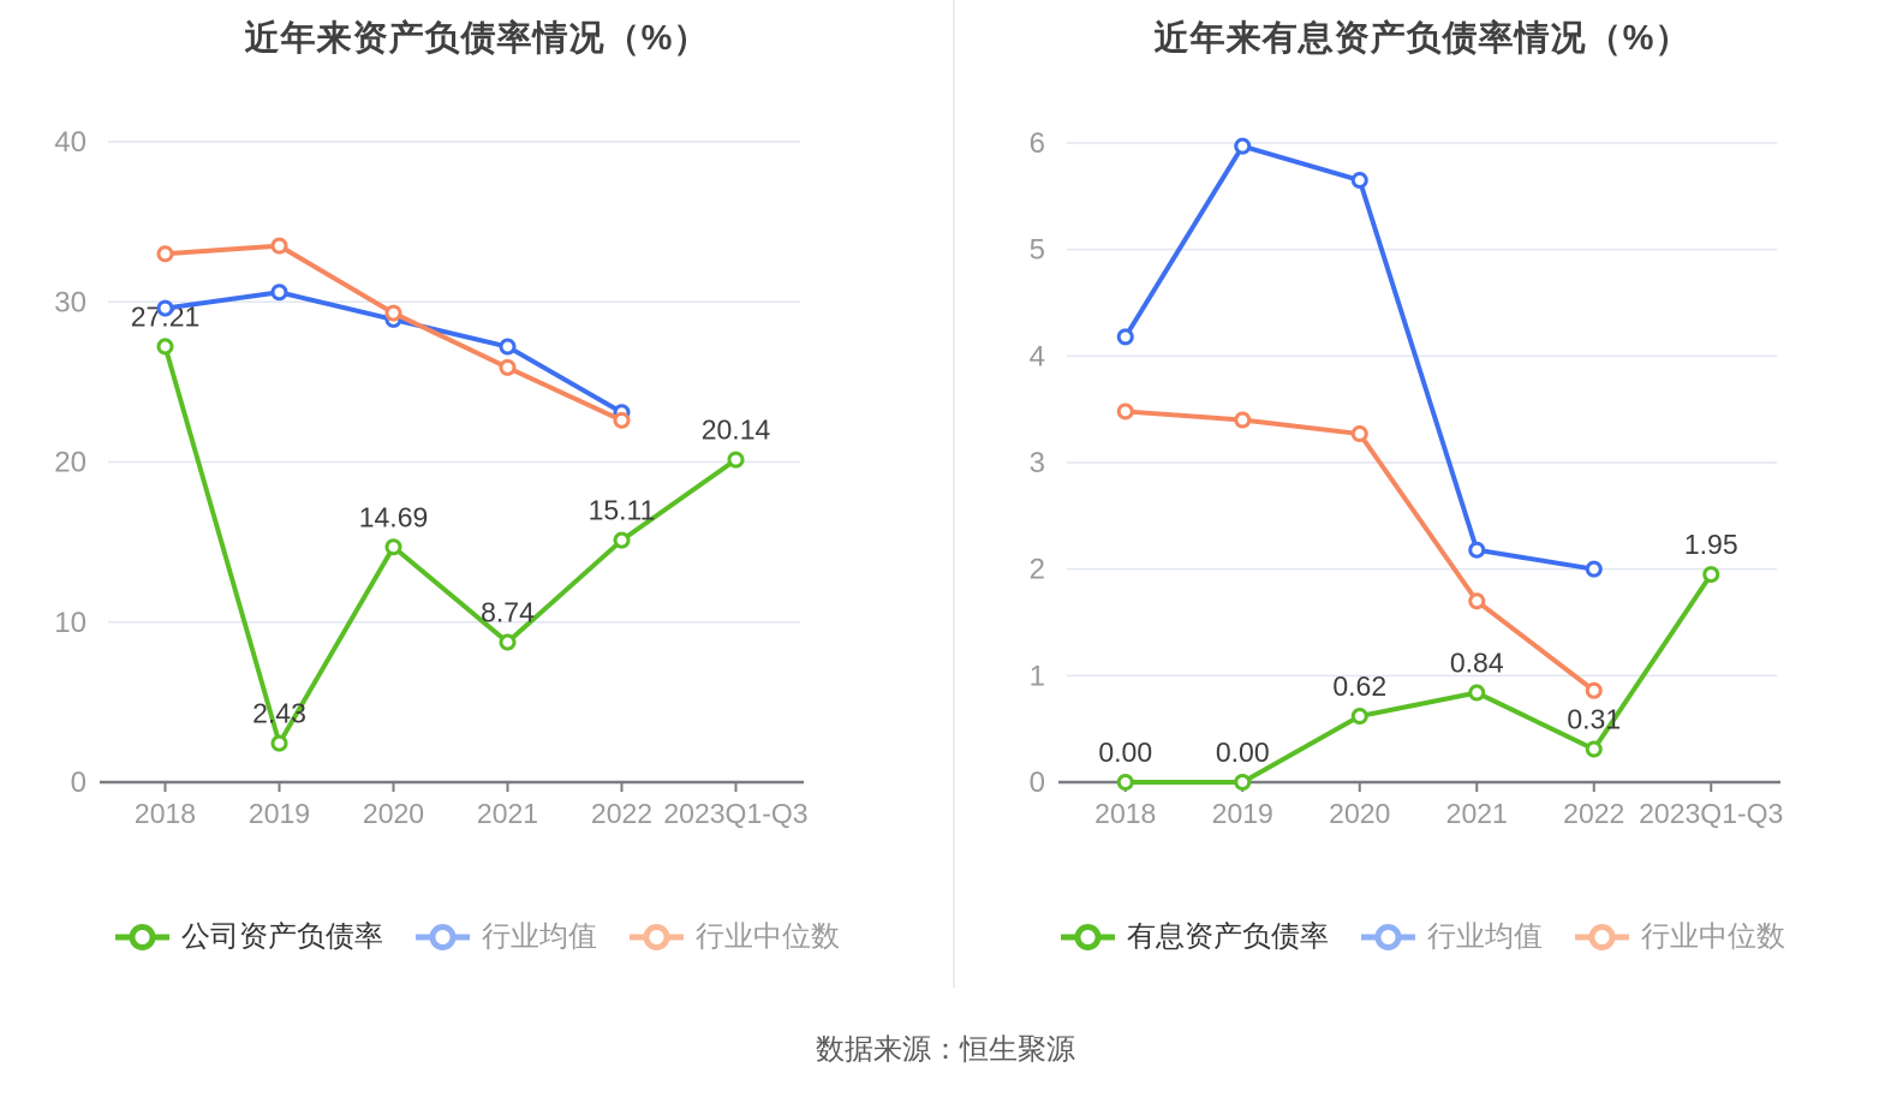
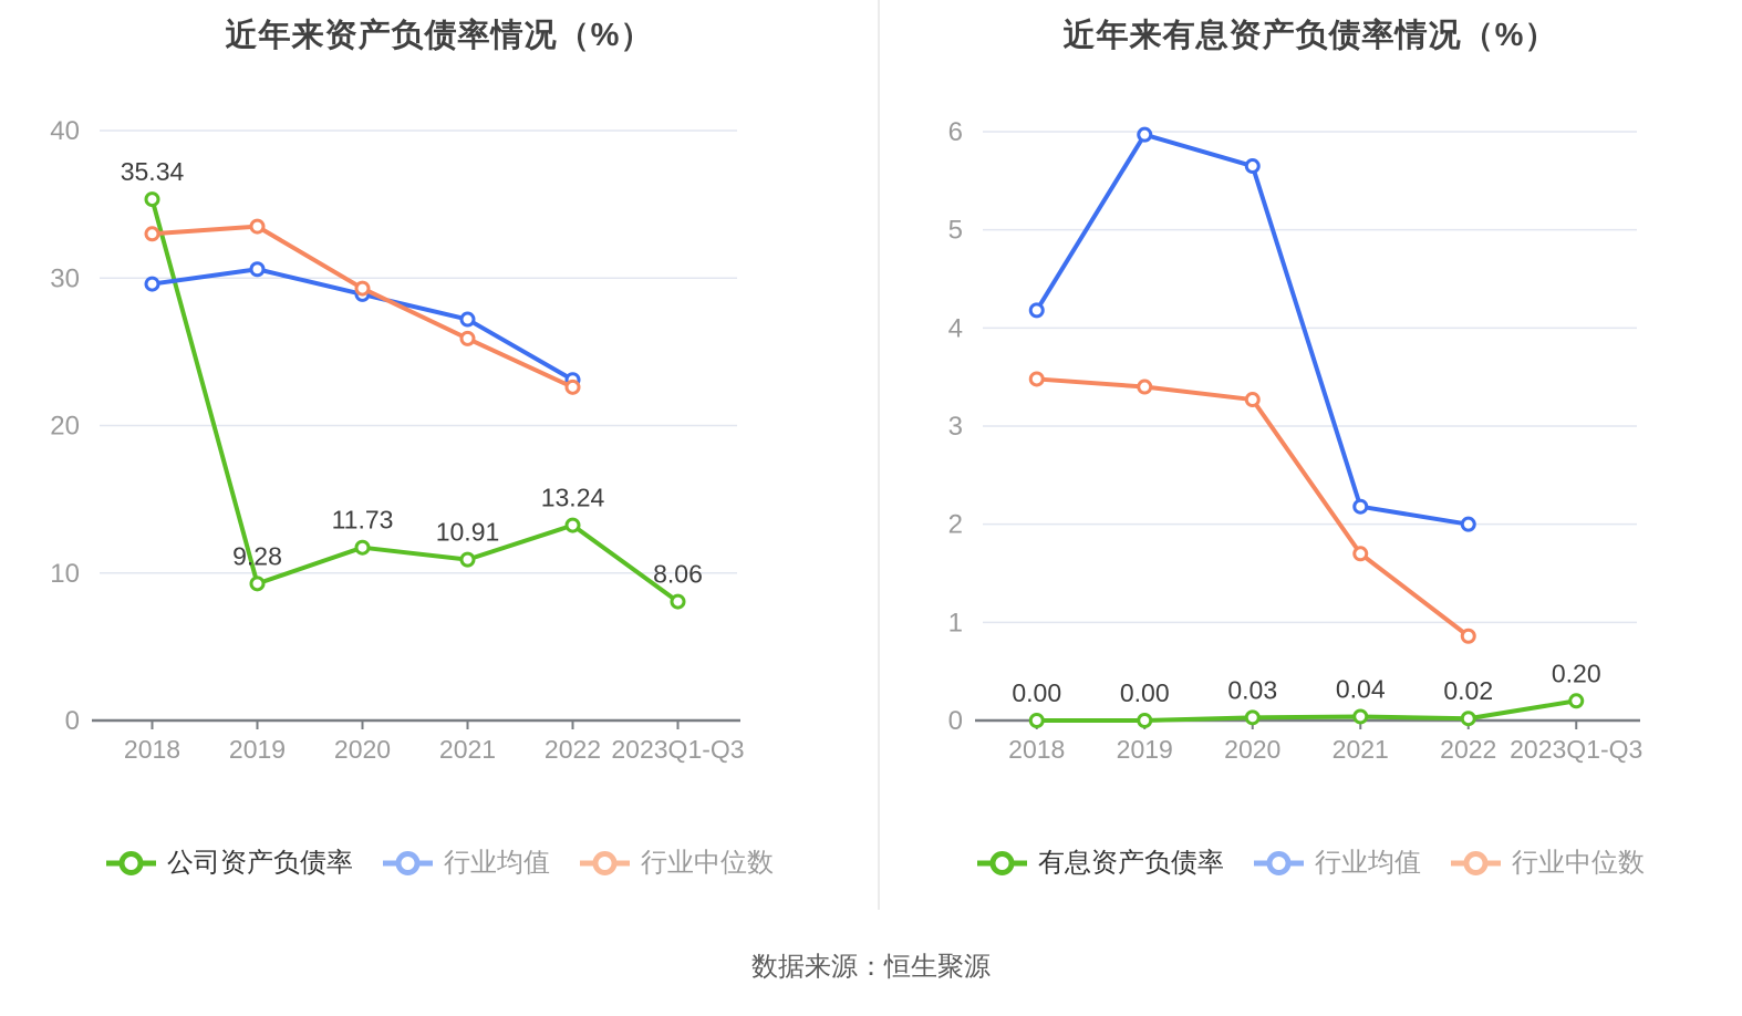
近年来资产负债率情况（%）/公司资产负债率/2018: 27.21 -> 35.34
近年来资产负债率情况（%）/公司资产负债率/2019: 2.43 -> 9.28
近年来资产负债率情况（%）/公司资产负债率/2020: 14.69 -> 11.73
近年来资产负债率情况（%）/公司资产负债率/2021: 8.74 -> 10.91
近年来资产负债率情况（%）/公司资产负债率/2022: 15.11 -> 13.24
近年来资产负债率情况（%）/公司资产负债率/2023Q1-Q3: 20.14 -> 8.06
近年来有息资产负债率情况（%）/有息资产负债率/2020: 0.62 -> 0.03
近年来有息资产负债率情况（%）/有息资产负债率/2021: 0.84 -> 0.04
近年来有息资产负债率情况（%）/有息资产负债率/2022: 0.31 -> 0.02
近年来有息资产负债率情况（%）/有息资产负债率/2023Q1-Q3: 1.95 -> 0.20
